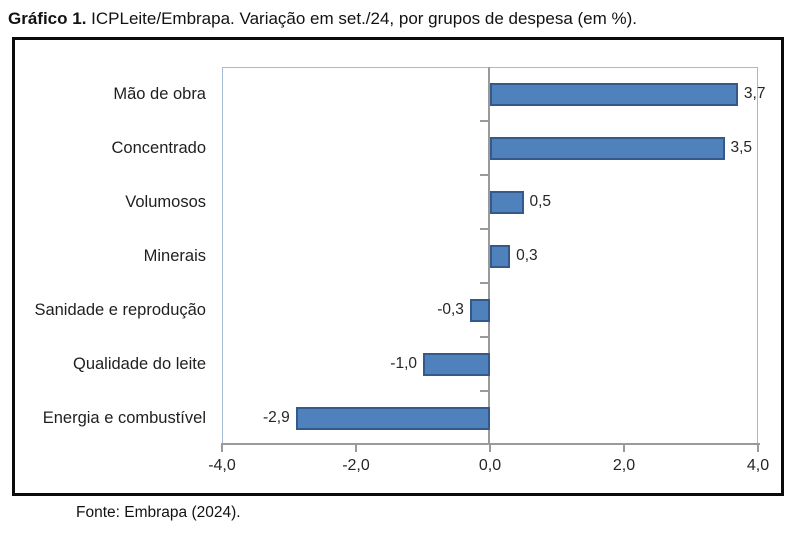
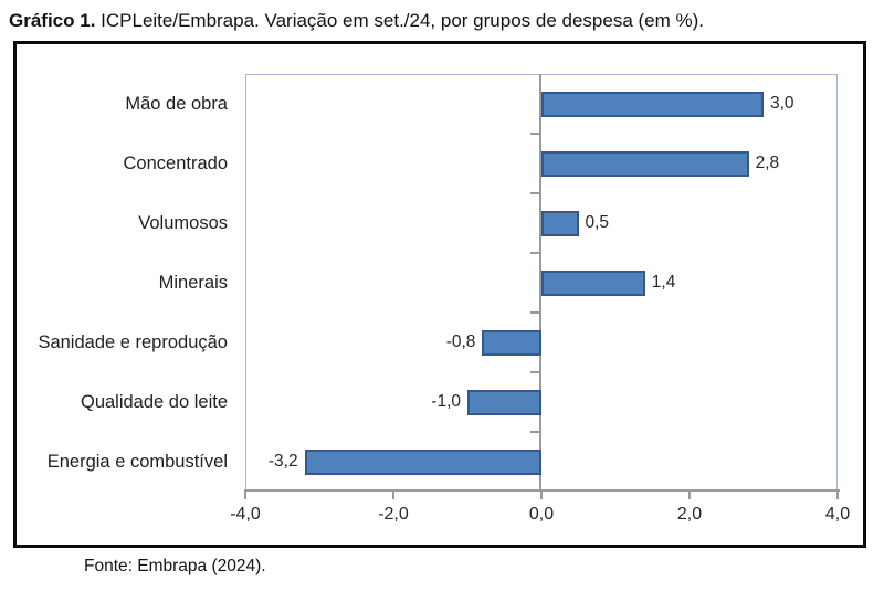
Mão de obra: 3,7 -> 3,0
Concentrado: 3,5 -> 2,8
Minerais: 0,3 -> 1,4
Sanidade e reprodução: -0,3 -> -0,8
Energia e combustível: -2,9 -> -3,2
